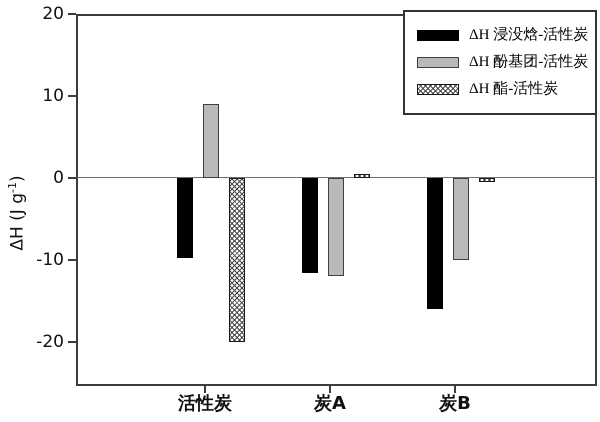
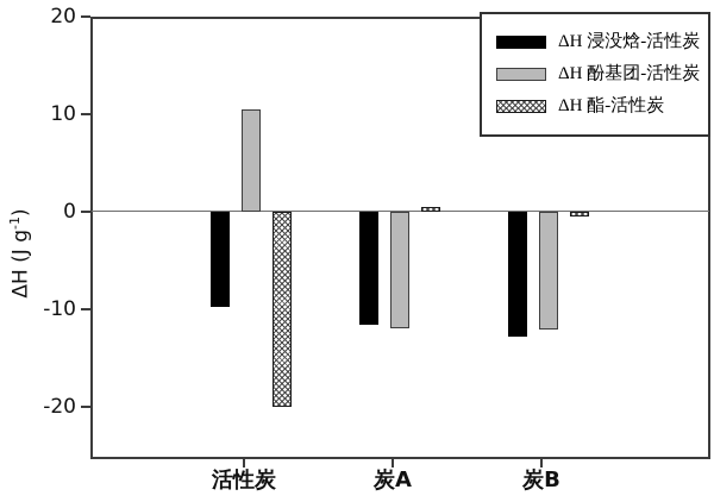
ΔH 酚基团-活性炭/活性炭: 9 -> 10
ΔH 浸没焓-活性炭/炭B: -16 -> -13
ΔH 酚基团-活性炭/炭B: -10 -> -12
